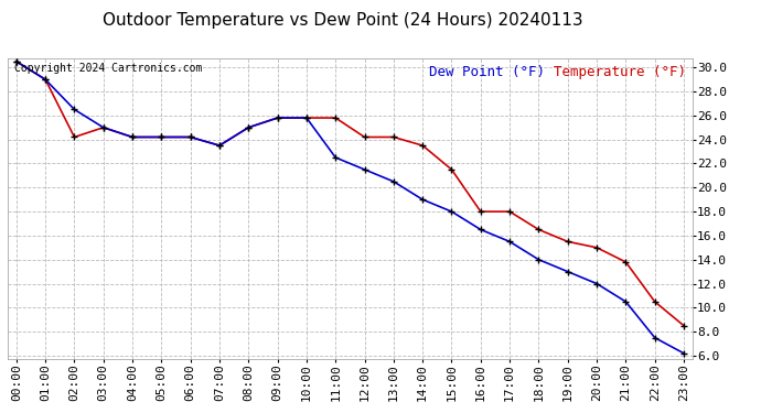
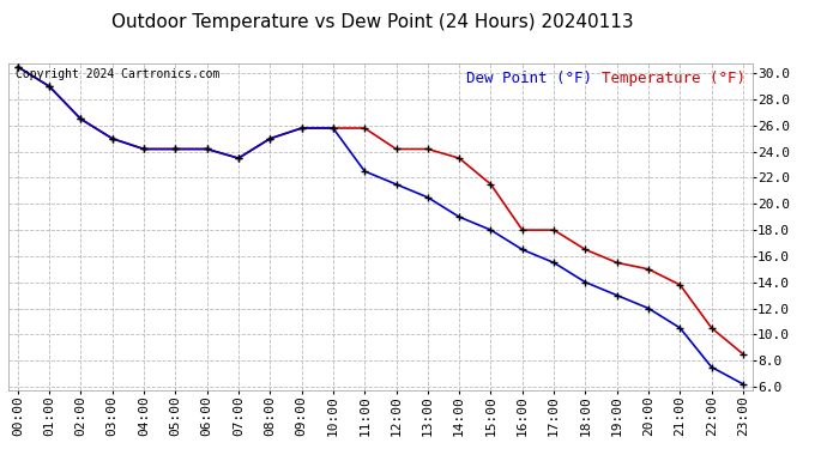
Temperature (°F)/02:00: 24.2 -> 26.5
